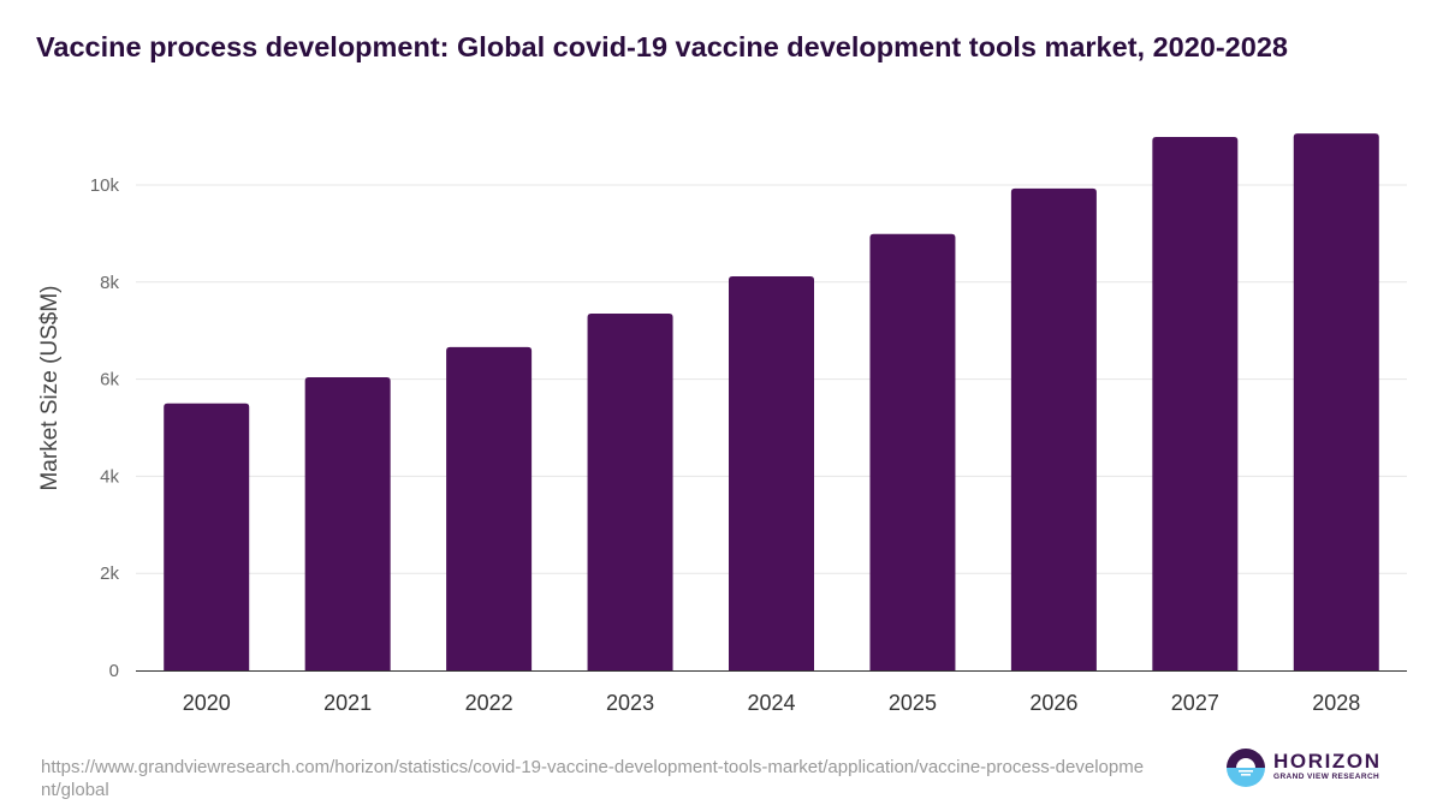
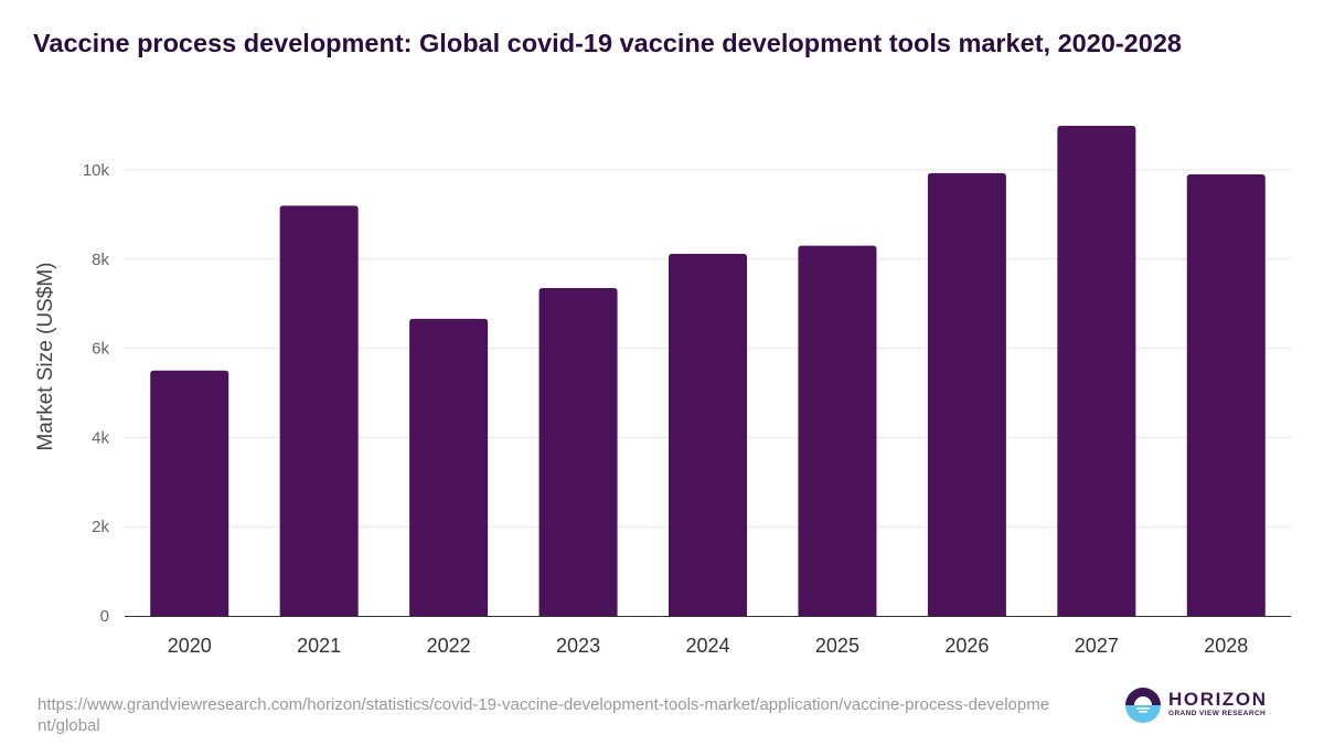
2021: 6.0k -> 9.2k
2025: 9.0k -> 8.3k
2028: 11.1k -> 9.9k
